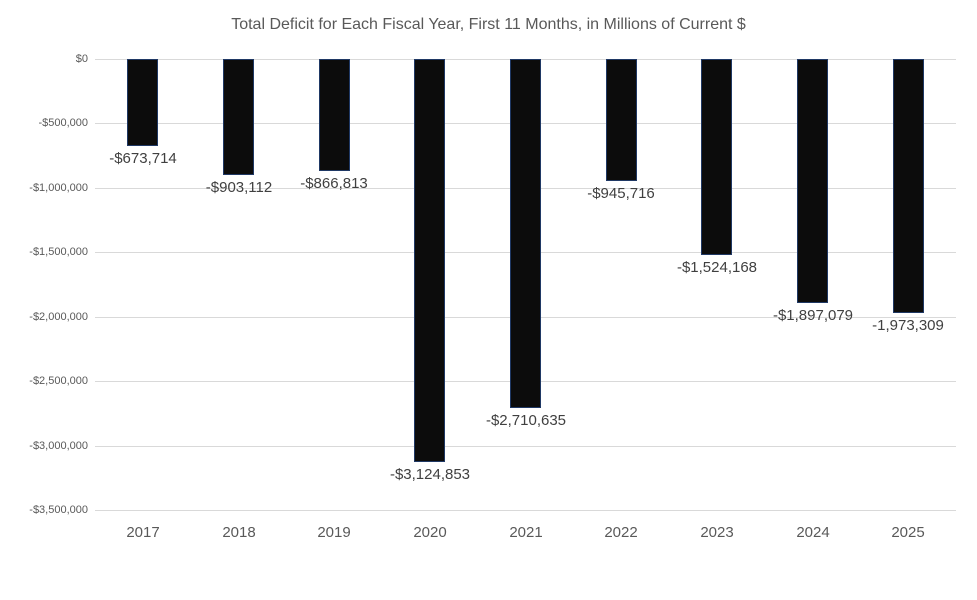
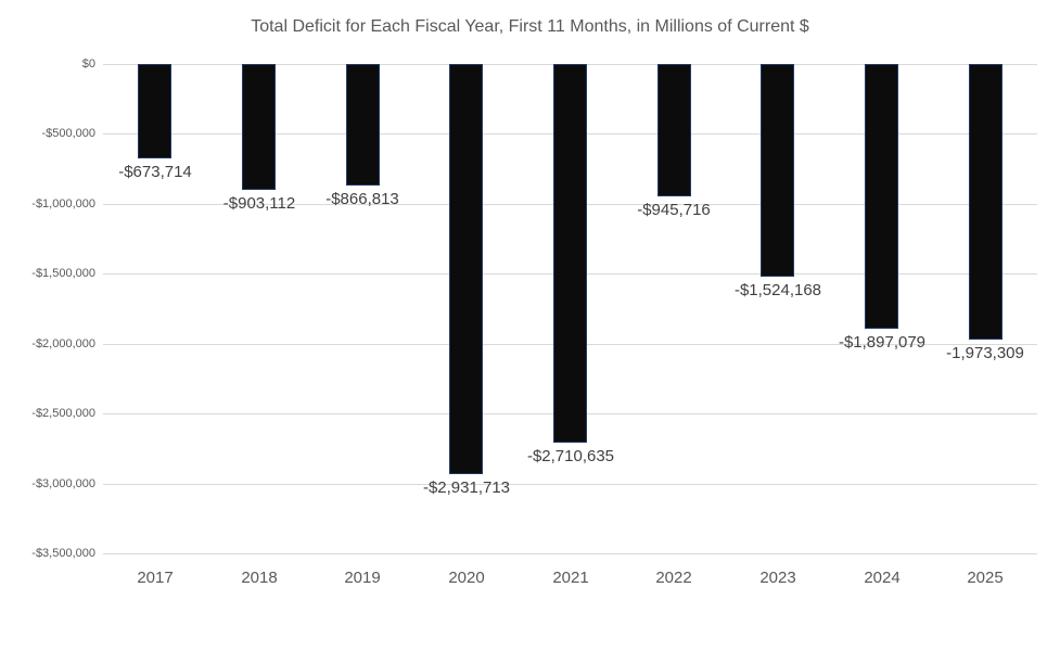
2020: -$3,124,853 -> -$2,931,713
